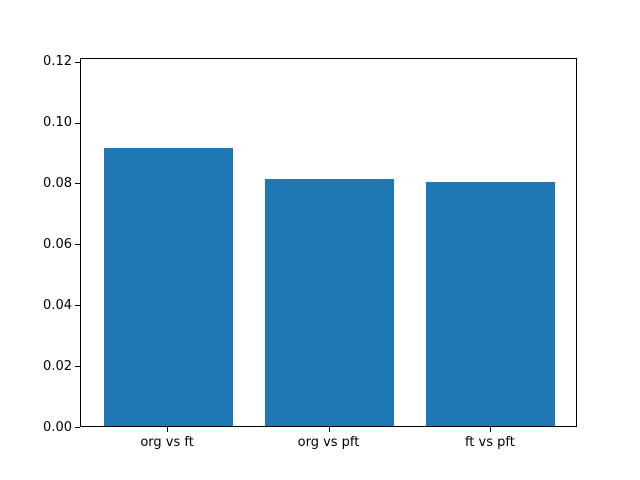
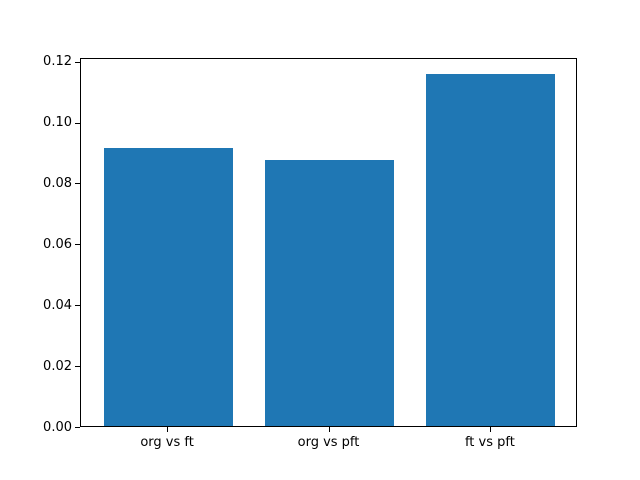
org vs pft: 0.081 -> 0.087
ft vs pft: 0.080 -> 0.116
